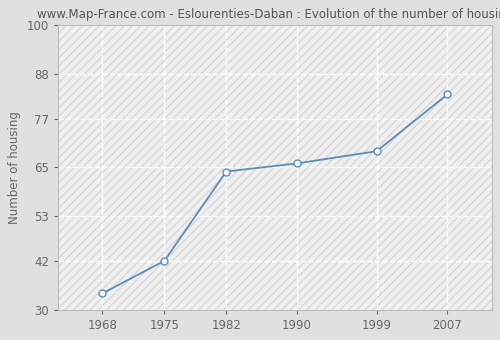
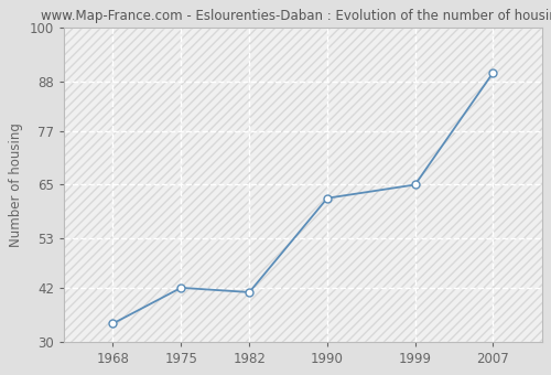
1982: 64 -> 41
1990: 66 -> 62
1999: 69 -> 65
2007: 83 -> 90
